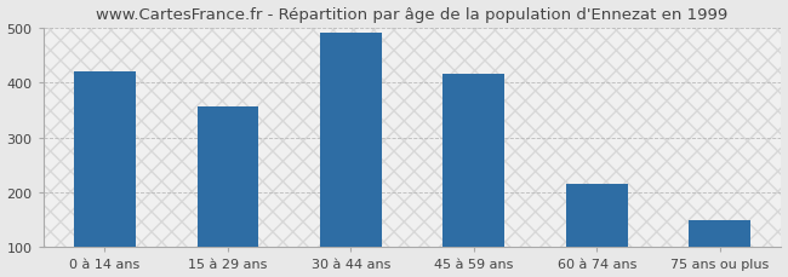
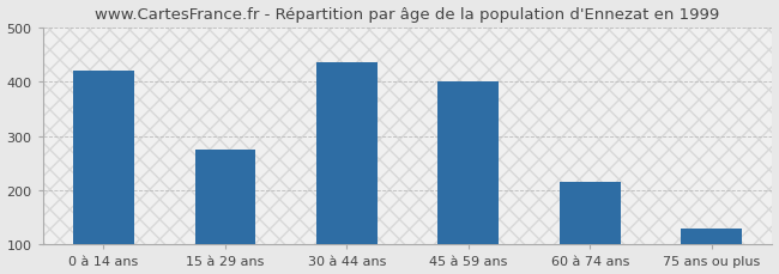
15 à 29 ans: 357 -> 275
30 à 44 ans: 490 -> 435
45 à 59 ans: 415 -> 400
75 ans ou plus: 150 -> 130
